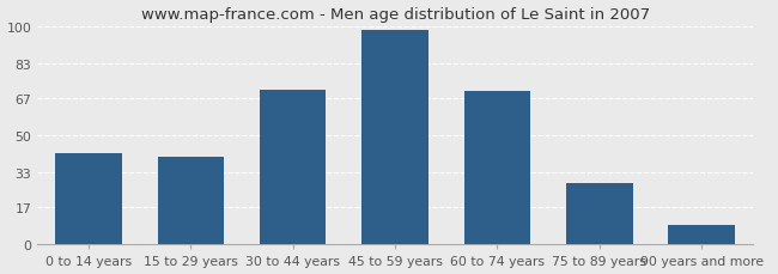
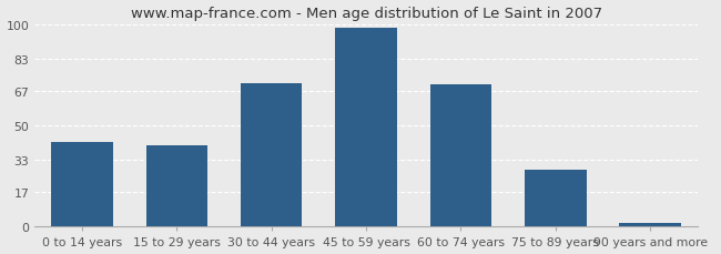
90 years and more: 9 -> 2
